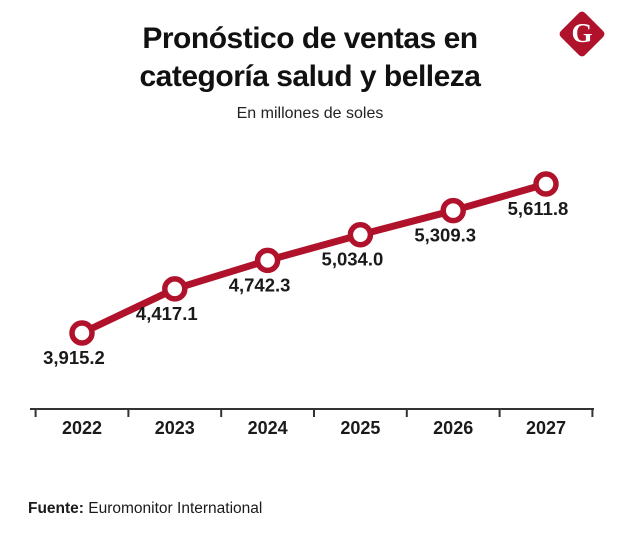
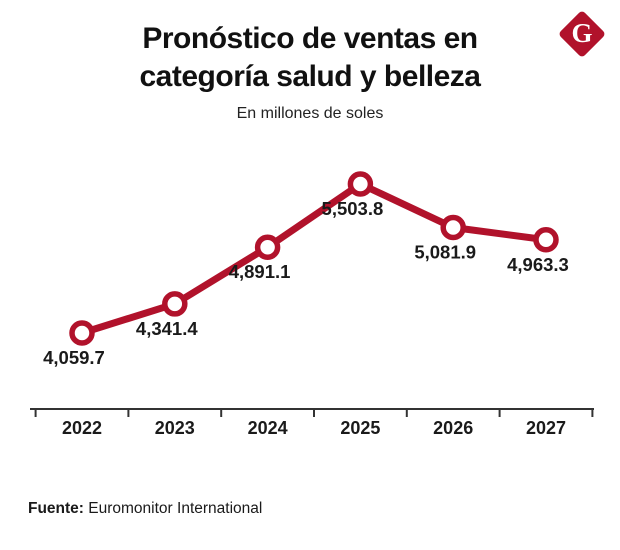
2022: 3,915.2 -> 4,059.7
2023: 4,417.1 -> 4,341.4
2024: 4,742.3 -> 4,891.1
2025: 5,034.0 -> 5,503.8
2026: 5,309.3 -> 5,081.9
2027: 5,611.8 -> 4,963.3
